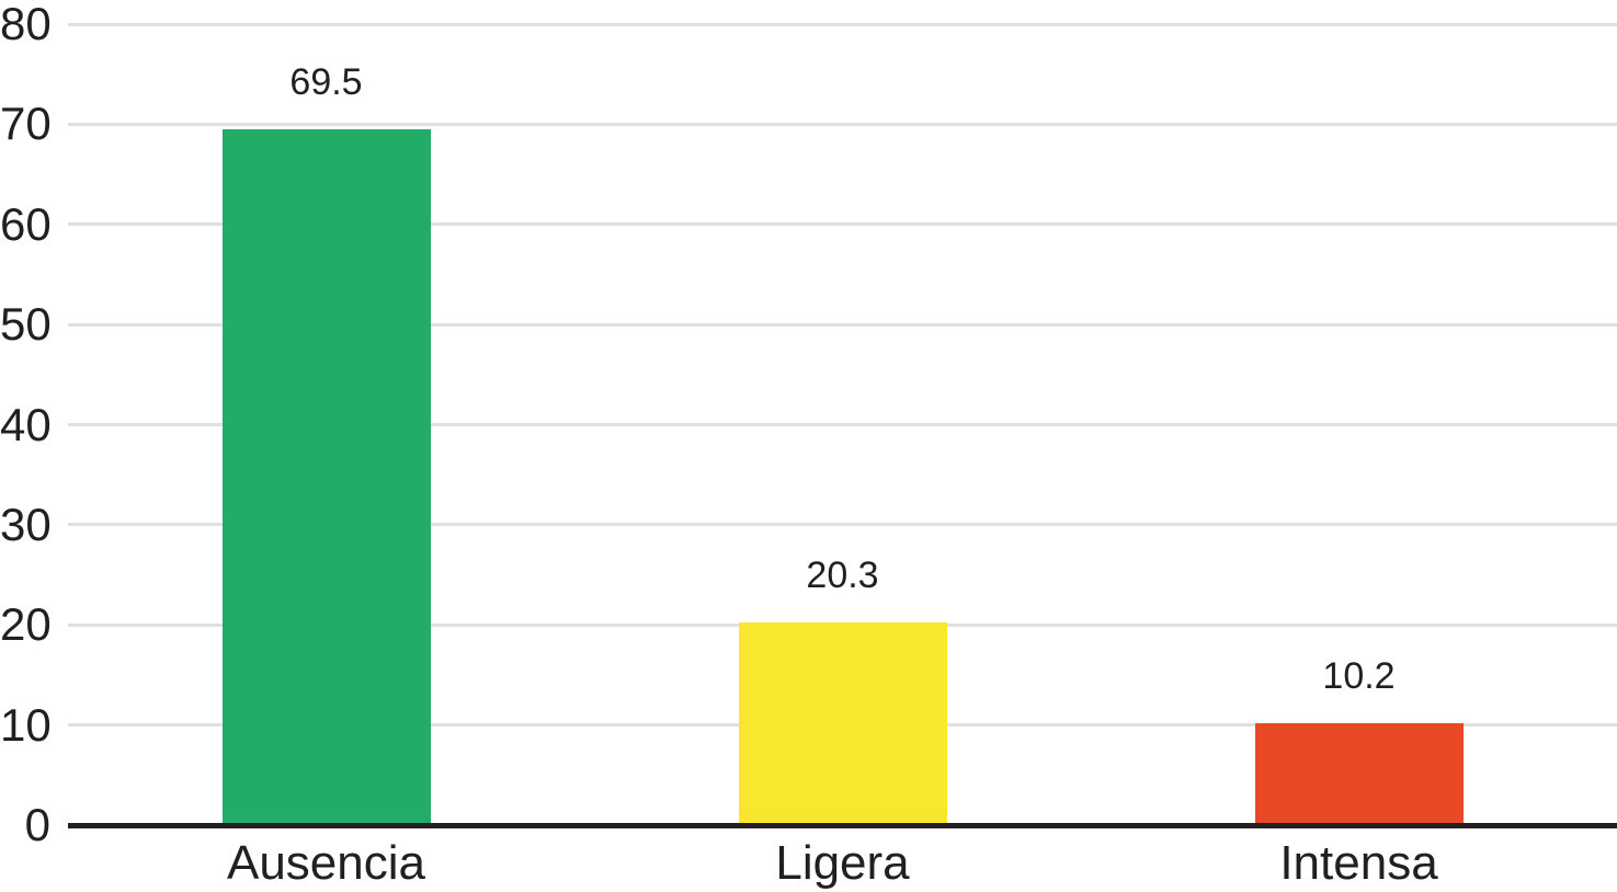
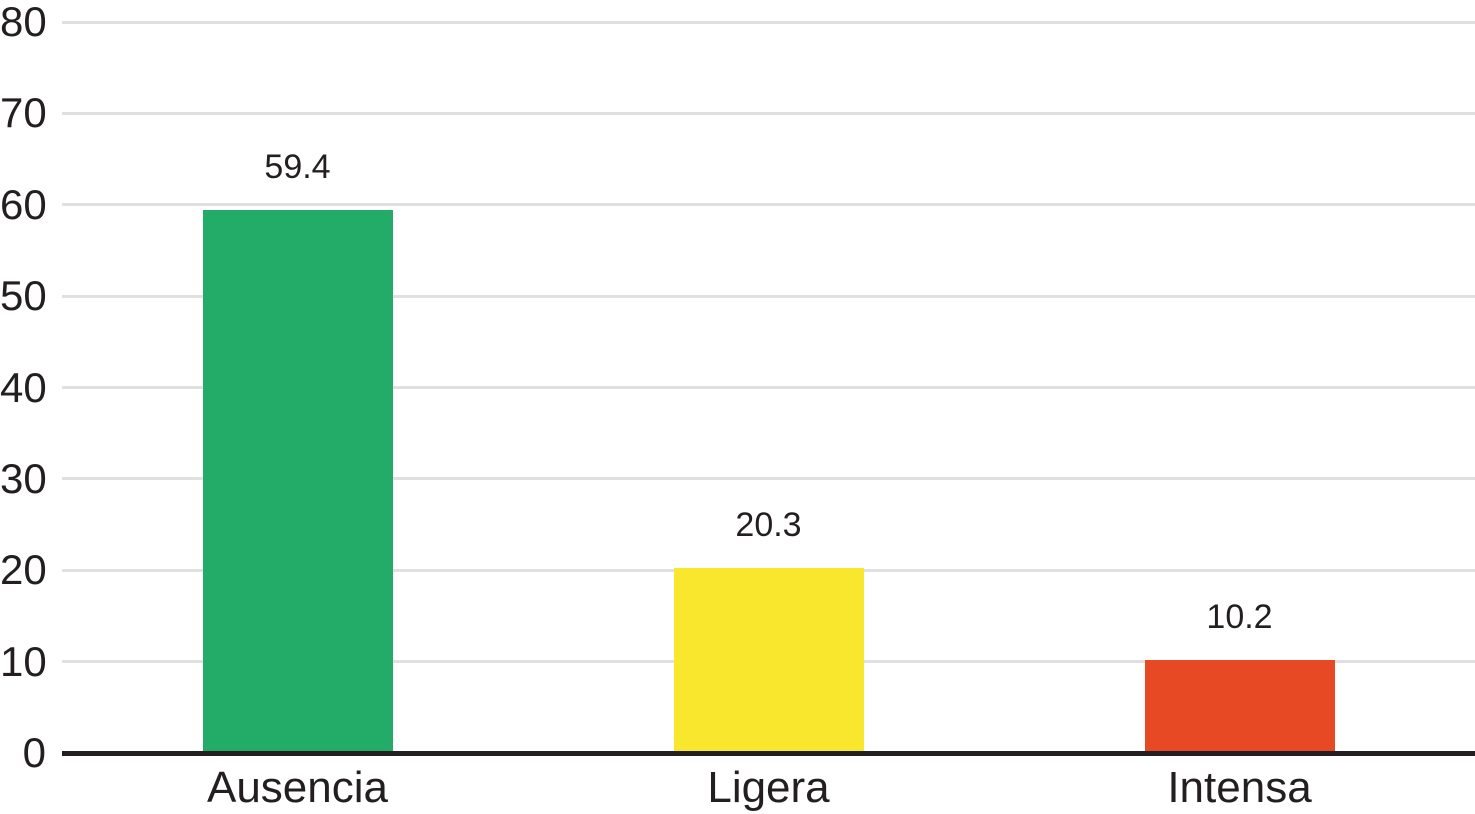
Ausencia: 69.5 -> 59.4
